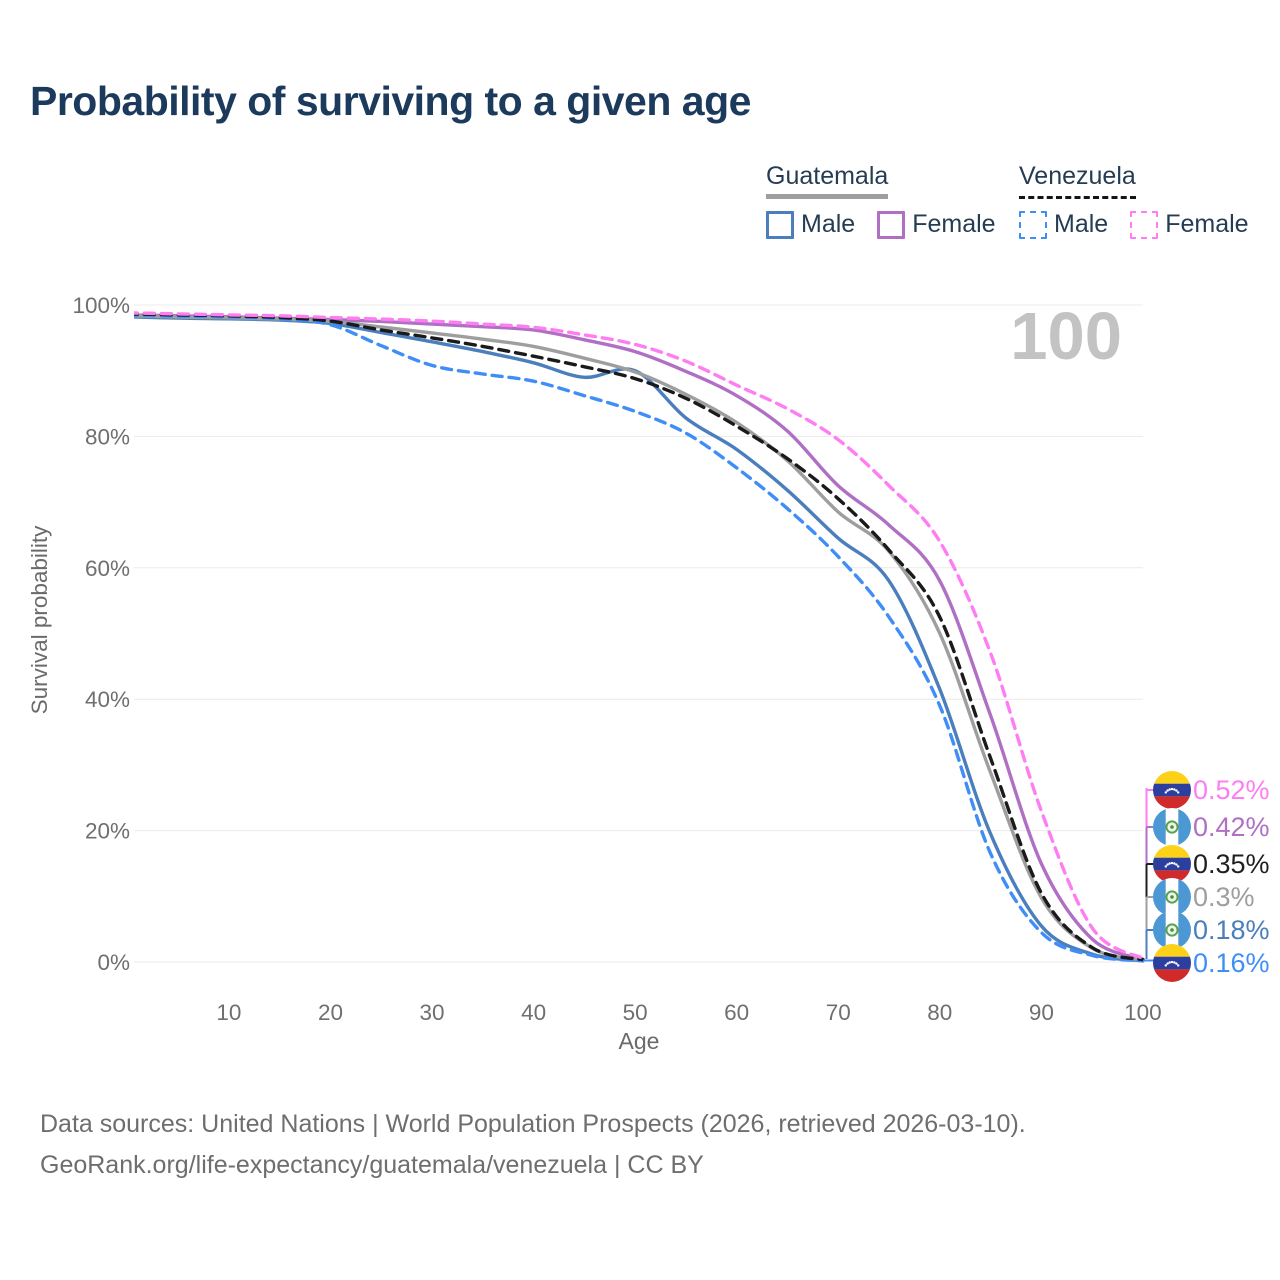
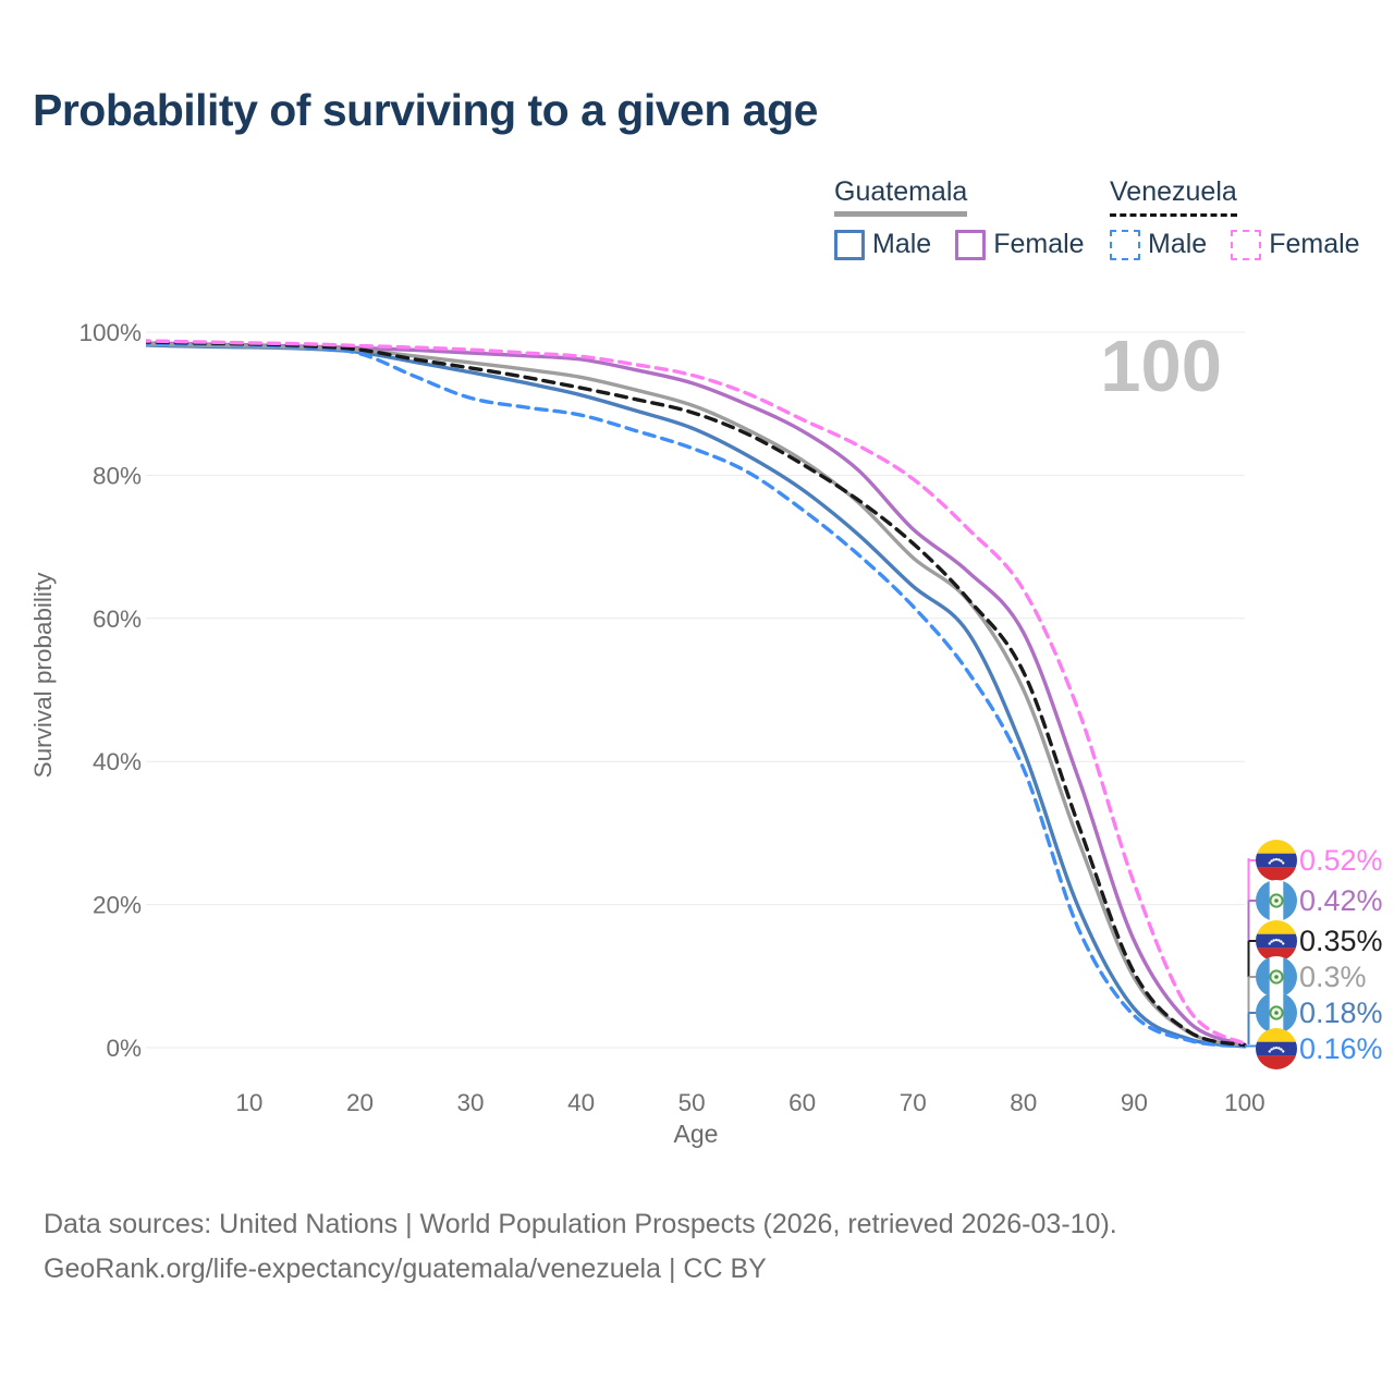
Guatemala Male/50: 90% -> 87%
